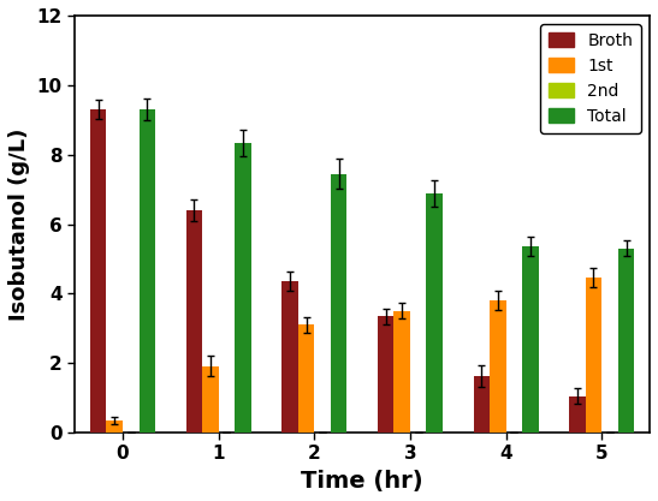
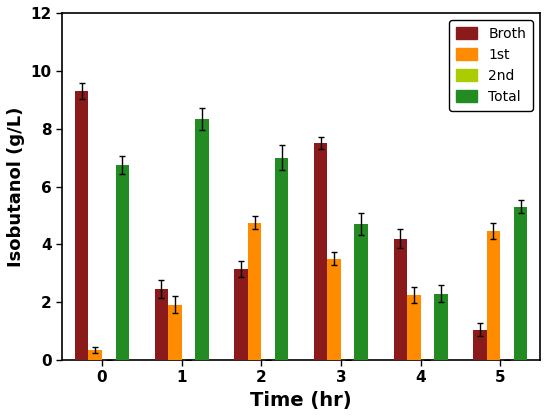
Total/0: 9.30 -> 6.75
Broth/1: 6.40 -> 2.45
Broth/2: 4.35 -> 3.15
1st/2: 3.10 -> 4.75
Total/2: 7.45 -> 7.00
Broth/3: 3.35 -> 7.50
Total/3: 6.88 -> 4.70
Broth/4: 1.62 -> 4.20
1st/4: 3.80 -> 2.25
Total/4: 5.35 -> 2.30
